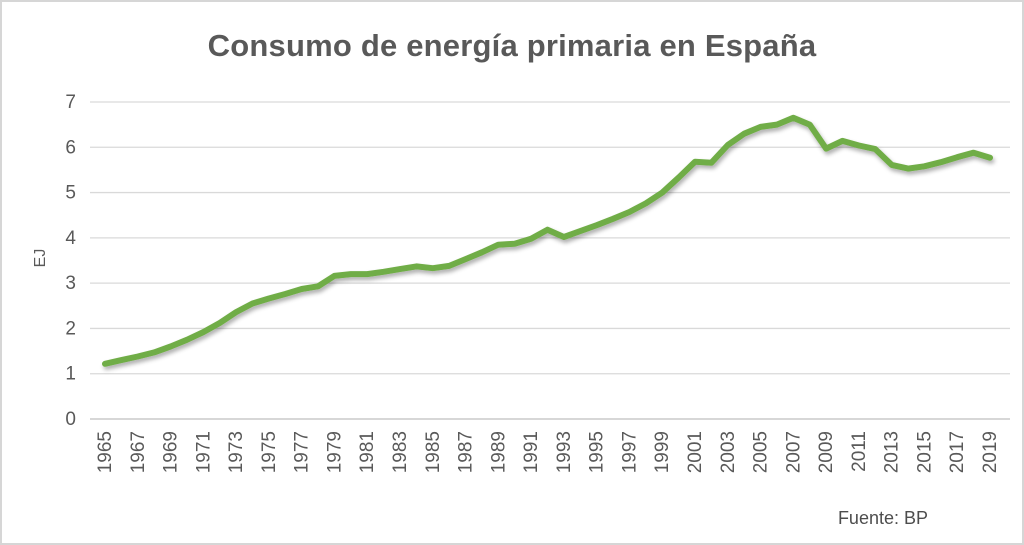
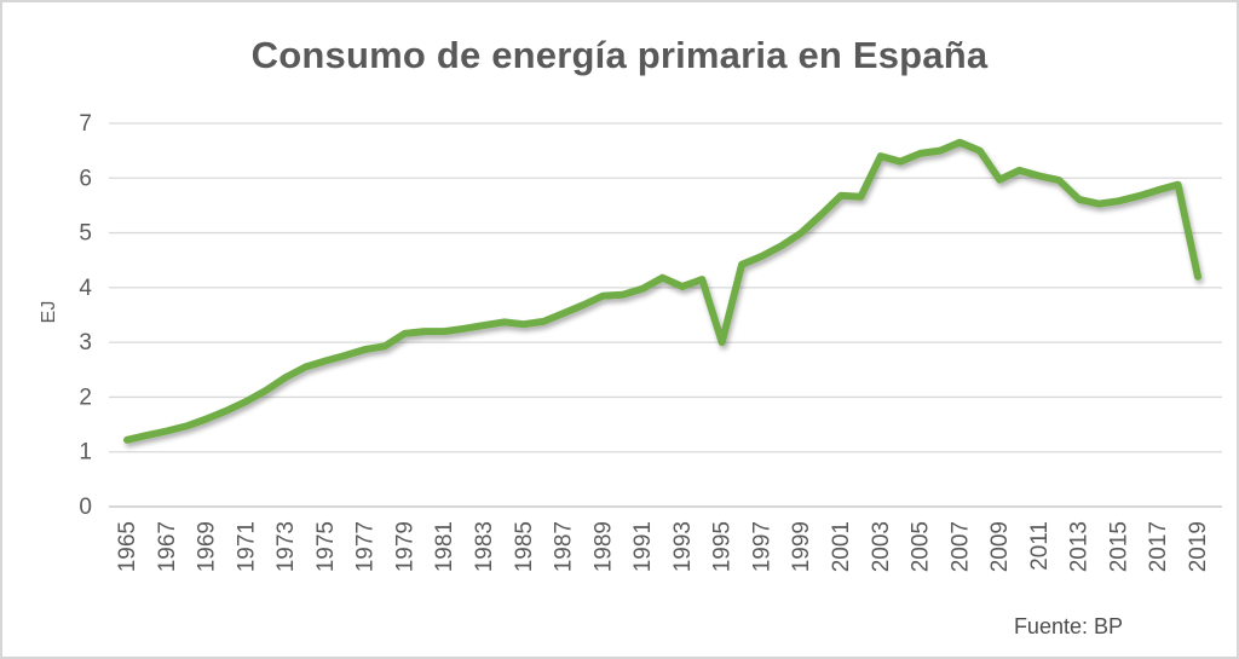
1995: 4.3 -> 3.0
2003: 6.0 -> 6.4
2019: 5.8 -> 4.2
